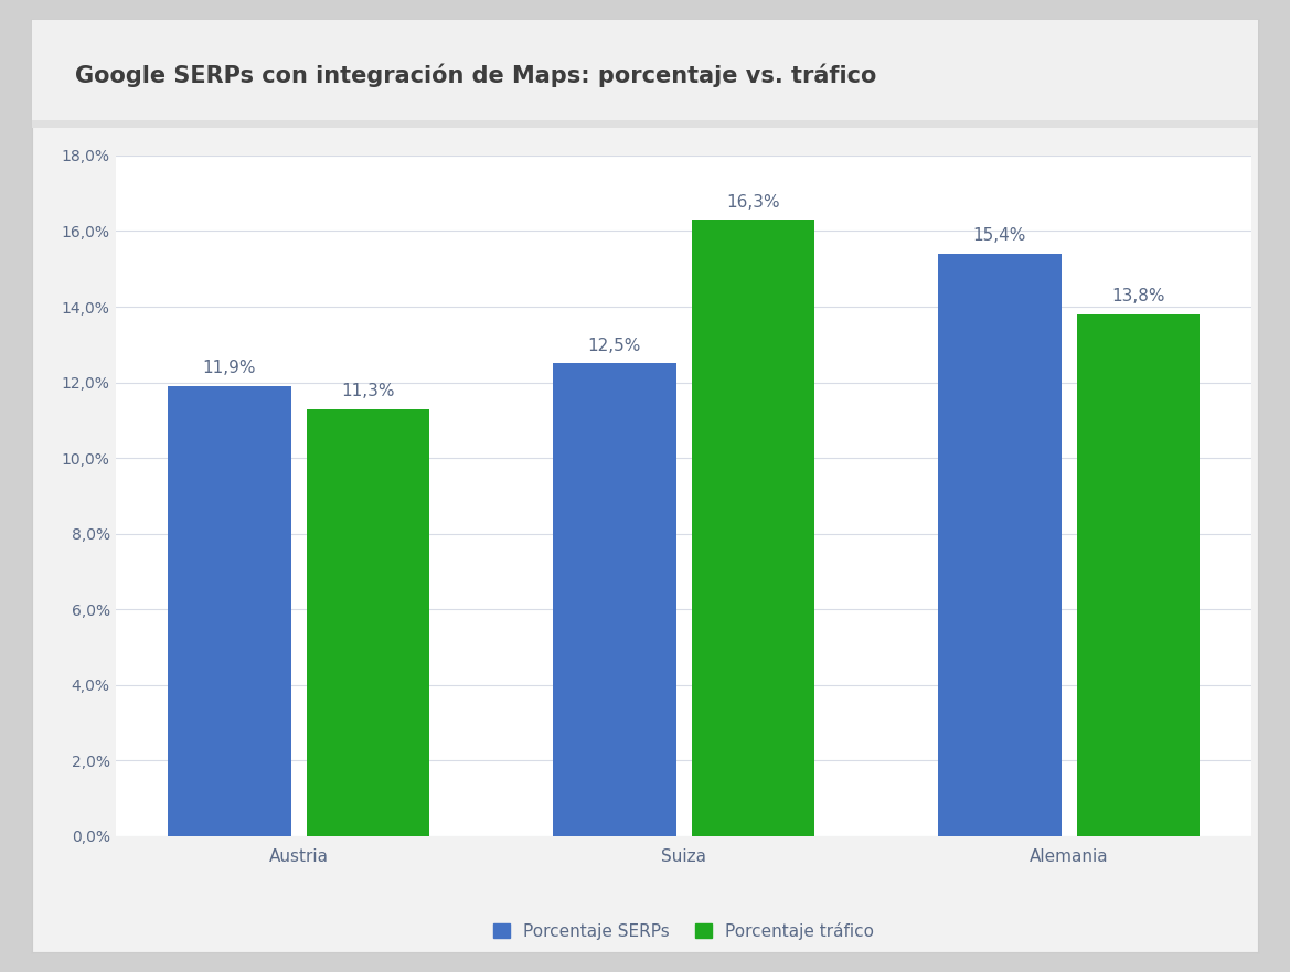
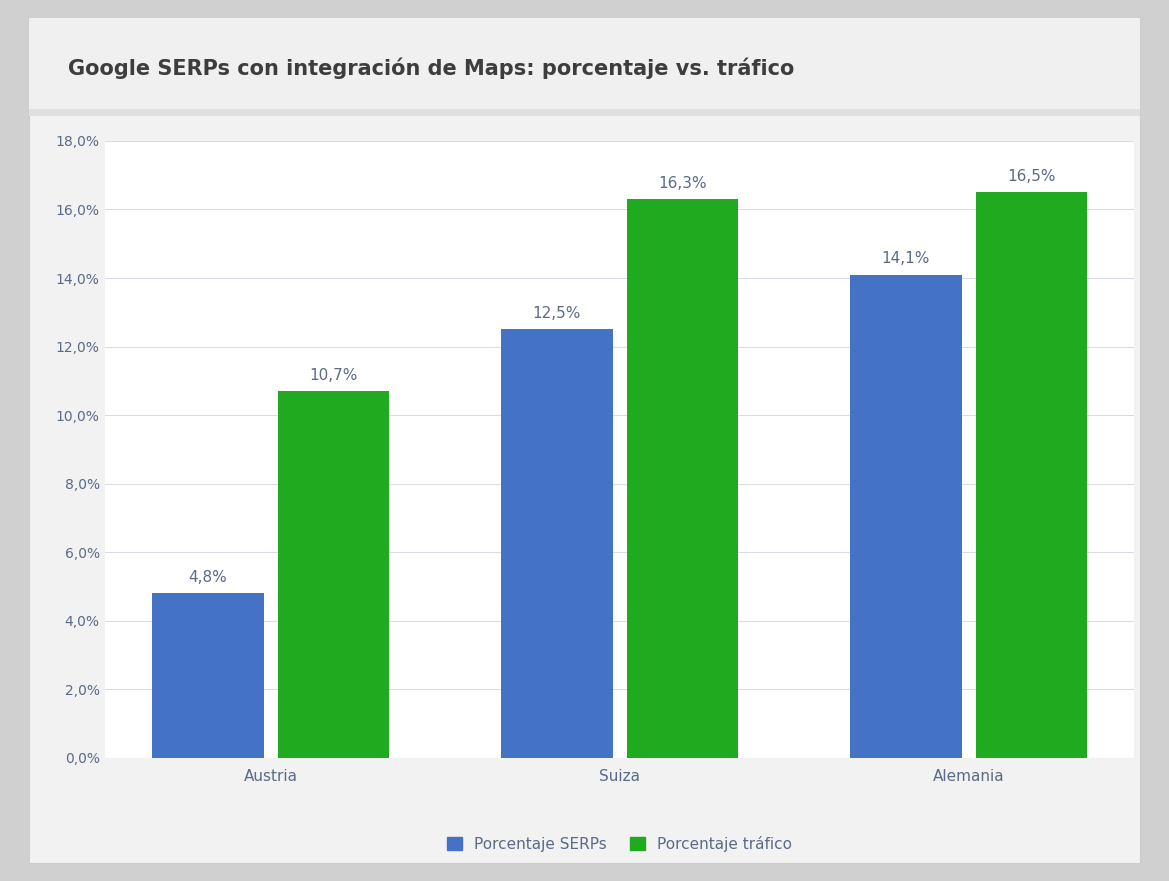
Porcentaje SERPs/Austria: 11,9% -> 4,8%
Porcentaje tráfico/Austria: 11,3% -> 10,7%
Porcentaje SERPs/Alemania: 15,4% -> 14,1%
Porcentaje tráfico/Alemania: 13,8% -> 16,5%
